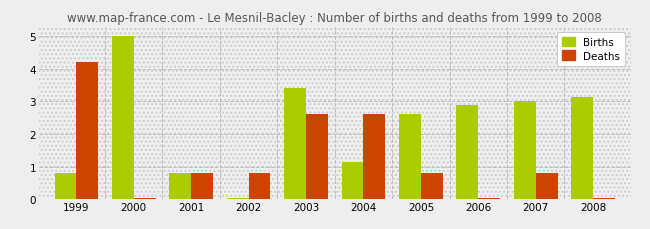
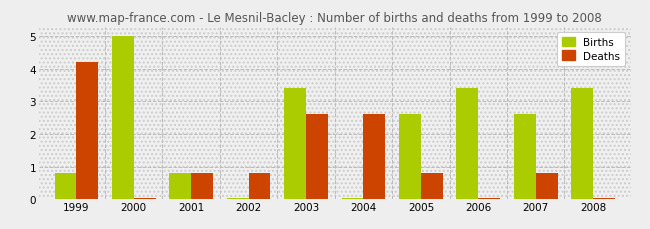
Births/2004: 1.15 -> 0.04
Births/2006: 2.90 -> 3.40
Births/2007: 3.00 -> 2.60
Births/2008: 3.15 -> 3.40
